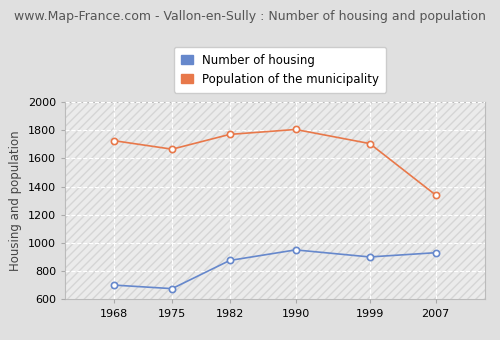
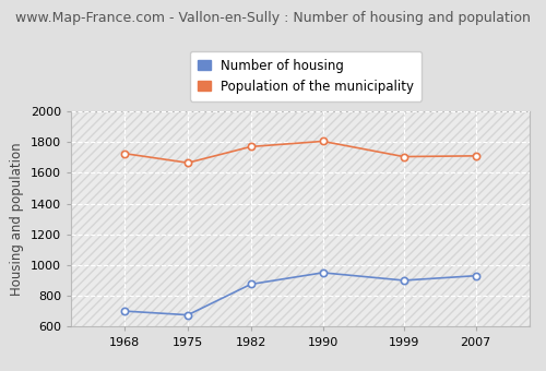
Population of the municipality/2007: 1340 -> 1710
